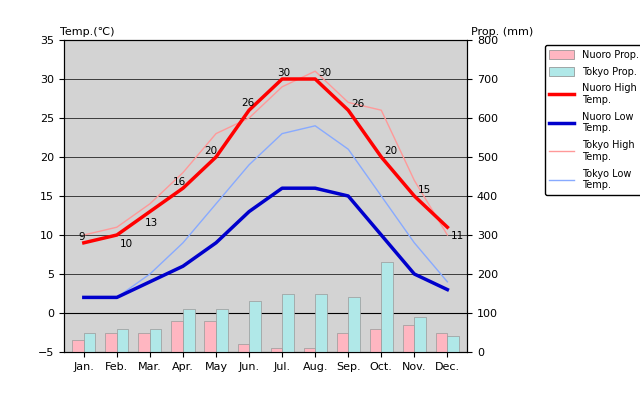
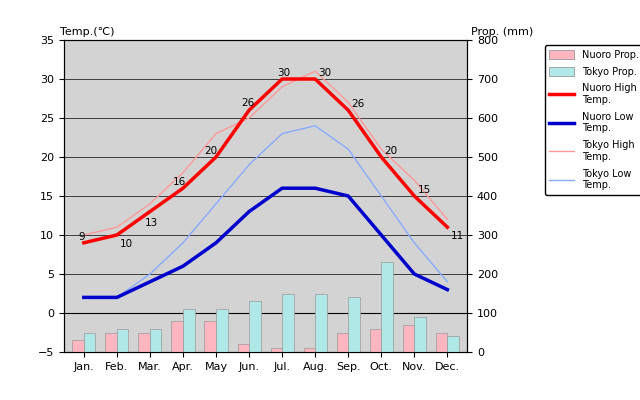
Tokyo High Temp./Oct.: 26 -> 21
Tokyo High Temp./Dec.: 10 -> 12
